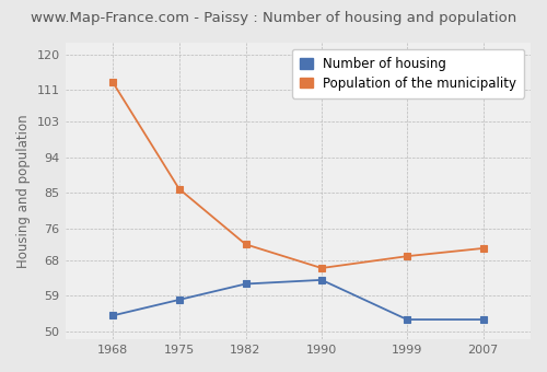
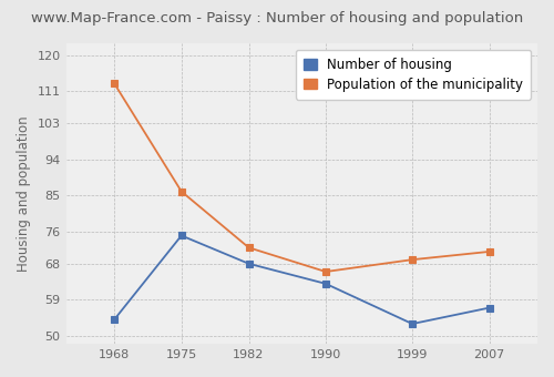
Number of housing/1975: 58 -> 75
Number of housing/1982: 62 -> 68
Number of housing/2007: 53 -> 57
